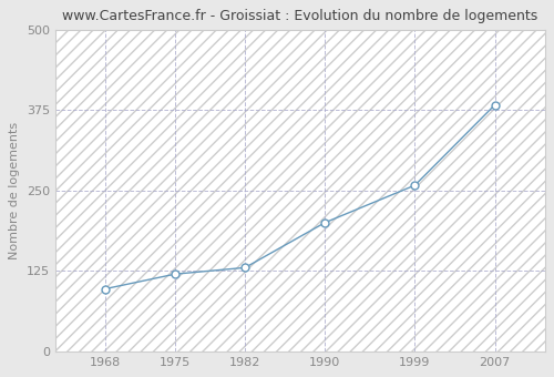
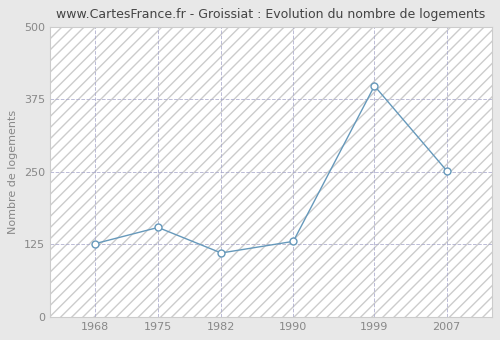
1968: 97 -> 126
1975: 120 -> 154
1982: 130 -> 110
1990: 200 -> 130
1999: 258 -> 398
2007: 383 -> 252
